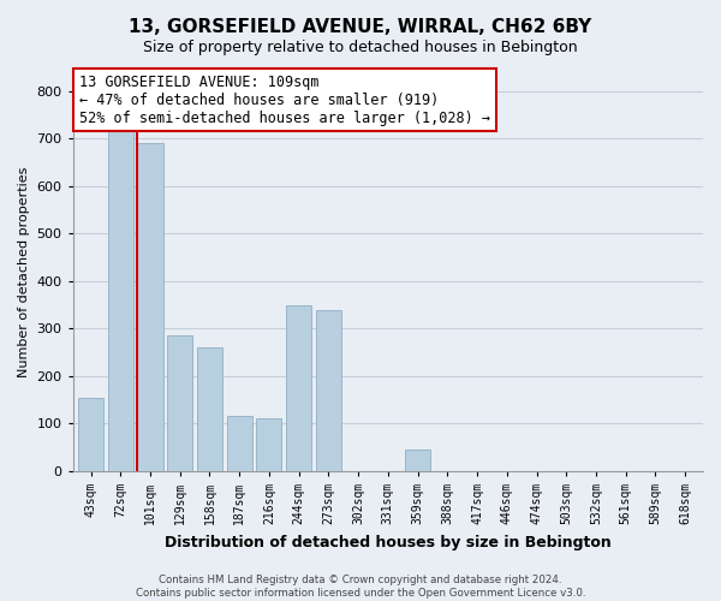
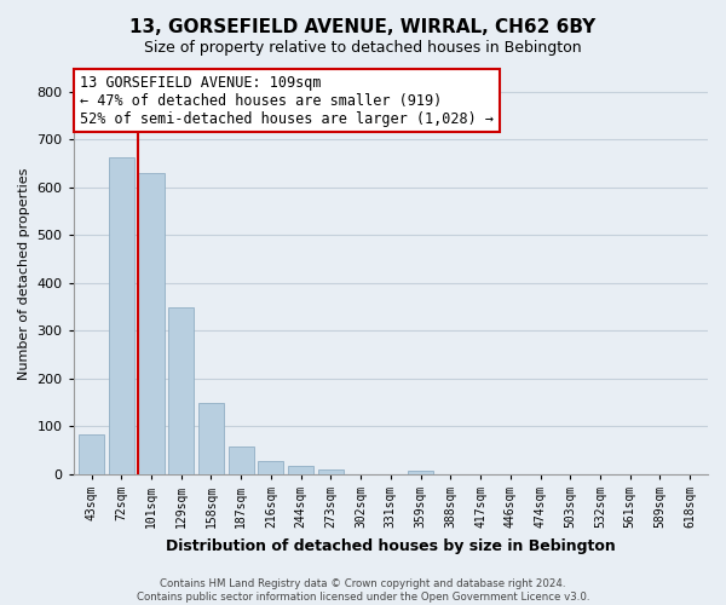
43sqm: 155 -> 82
72sqm: 715 -> 663
101sqm: 690 -> 630
129sqm: 285 -> 348
158sqm: 260 -> 148
187sqm: 115 -> 57
216sqm: 110 -> 27
244sqm: 350 -> 18
273sqm: 340 -> 10
359sqm: 45 -> 8
